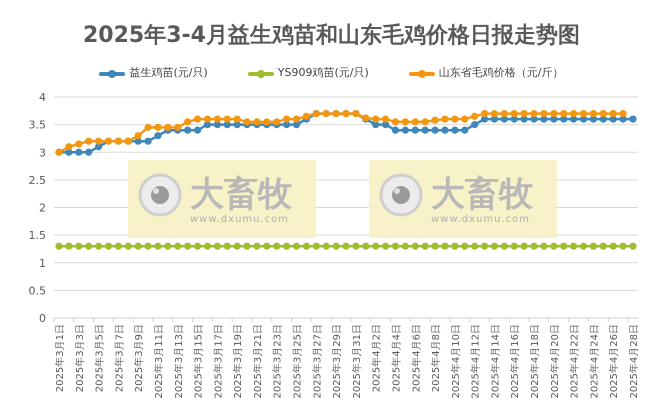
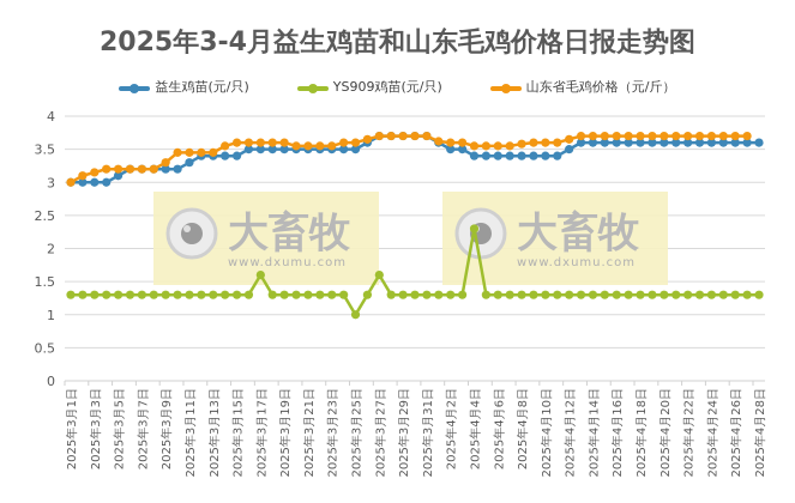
YS909鸡苗(元/只)/2025年3月17日: 1.3 -> 1.6
YS909鸡苗(元/只)/2025年3月25日: 1.3 -> 1.0
YS909鸡苗(元/只)/2025年3月27日: 1.3 -> 1.6
YS909鸡苗(元/只)/2025年4月4日: 1.3 -> 2.3
